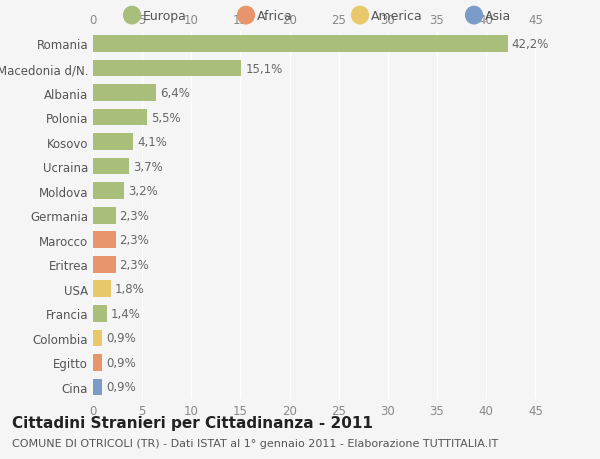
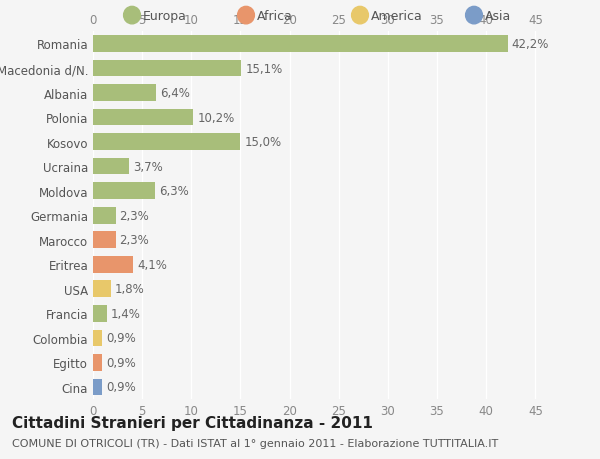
Polonia: 5,5% -> 10,2%
Kosovo: 4,1% -> 15,0%
Moldova: 3,2% -> 6,3%
Eritrea: 2,3% -> 4,1%
